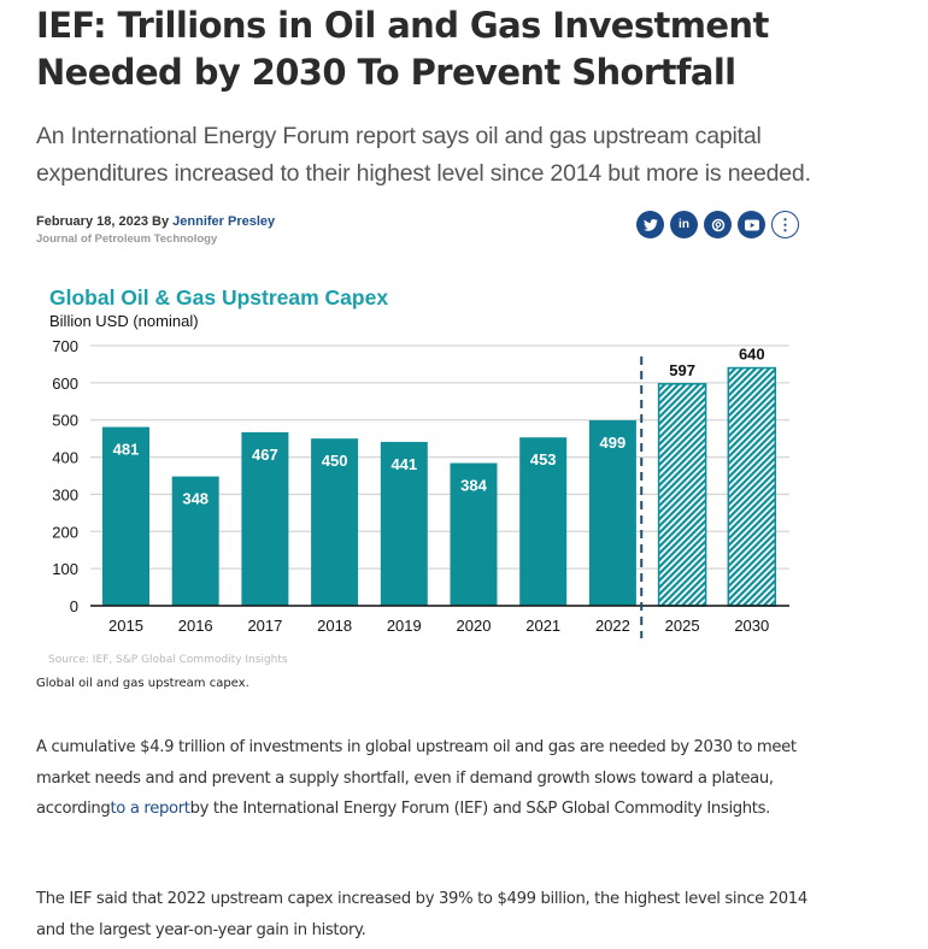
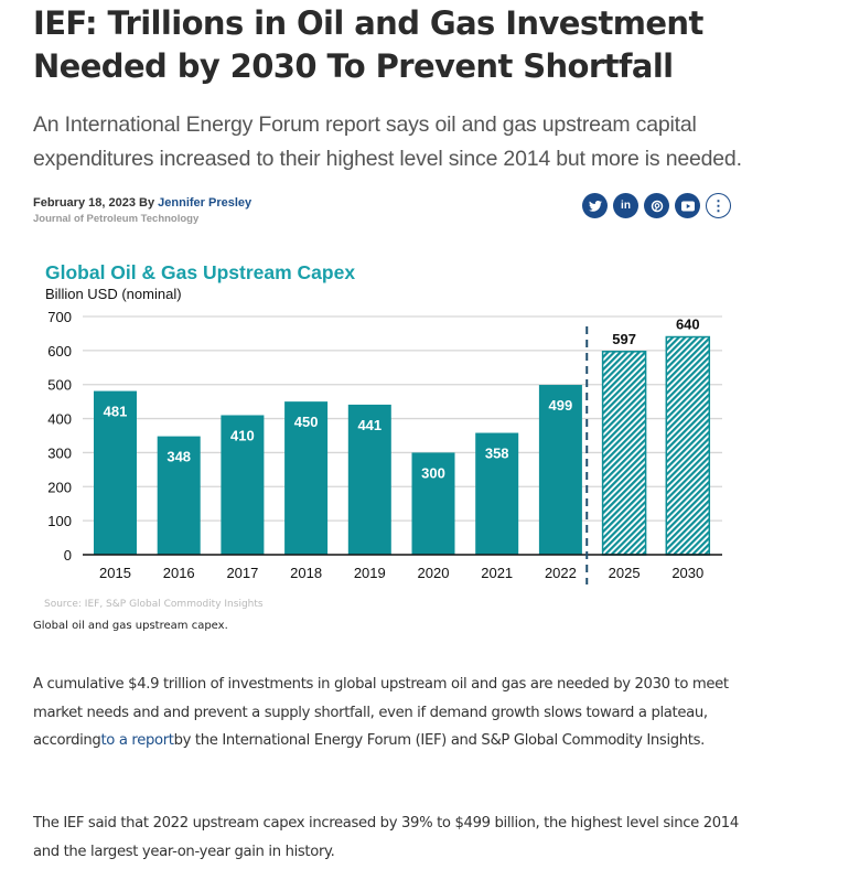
2017: 467 -> 410
2020: 384 -> 300
2021: 453 -> 358
